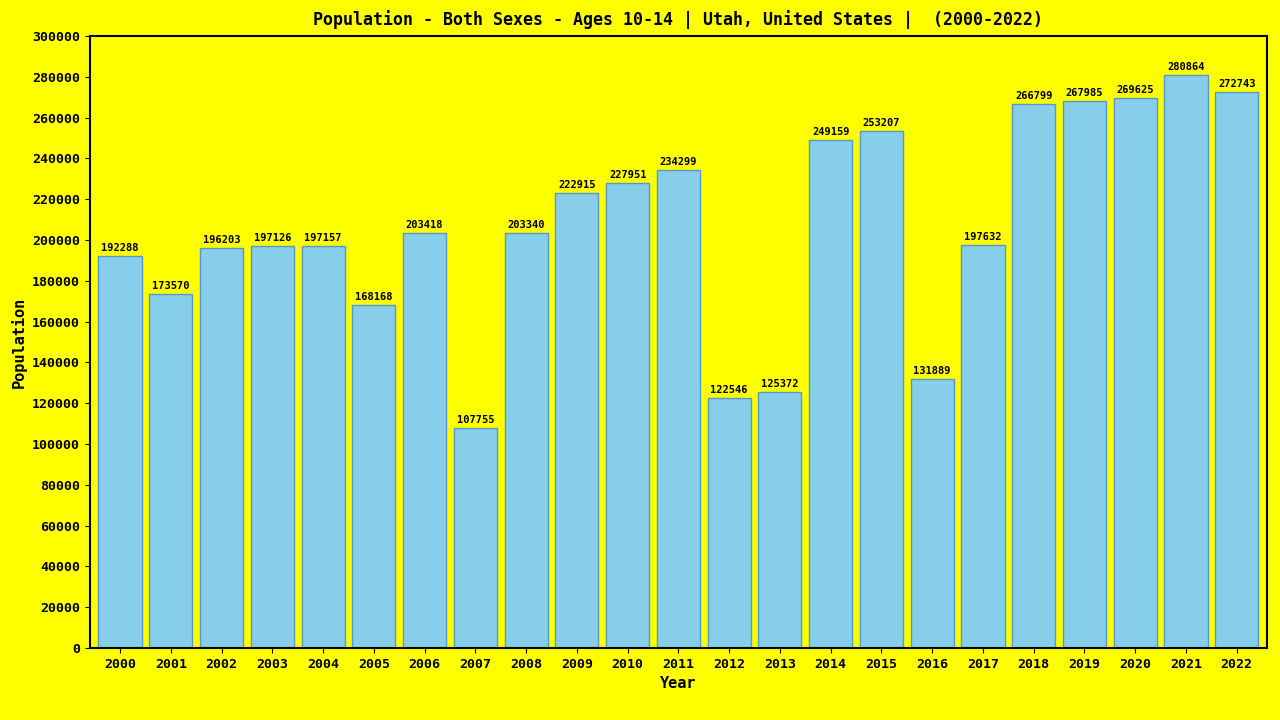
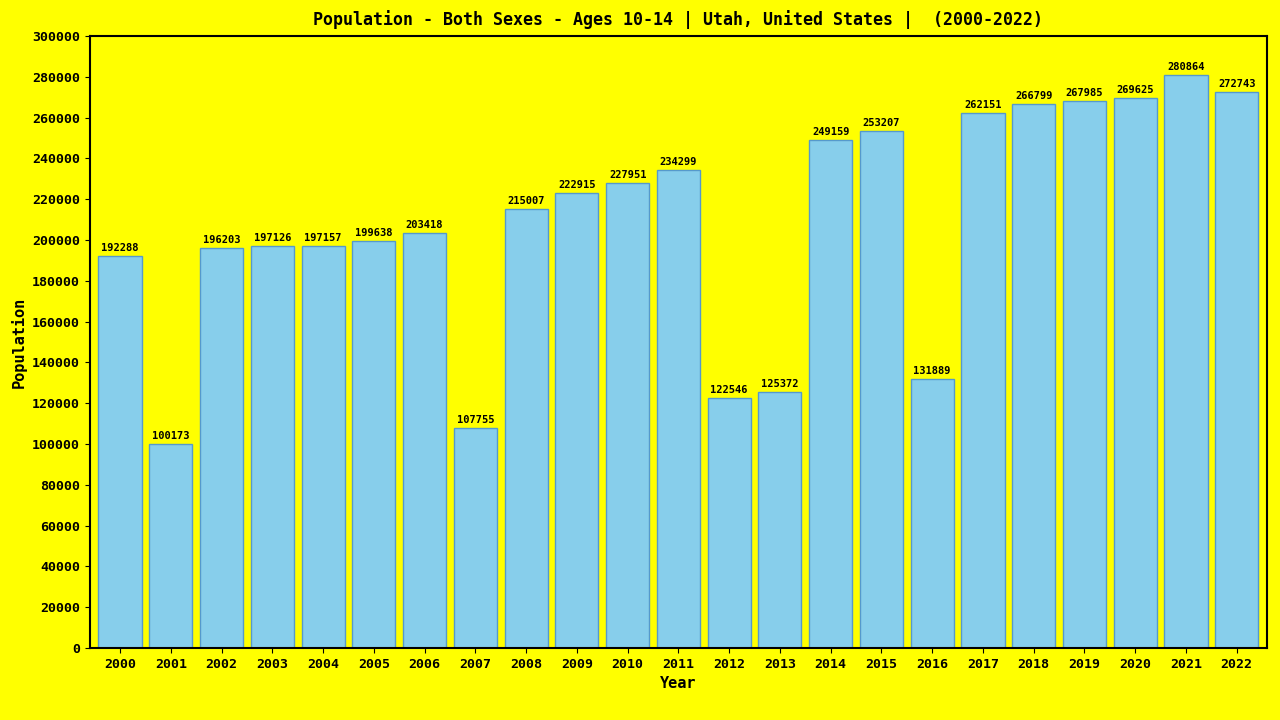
2001: 173570 -> 100173
2005: 168168 -> 199638
2008: 203340 -> 215007
2017: 197632 -> 262151
